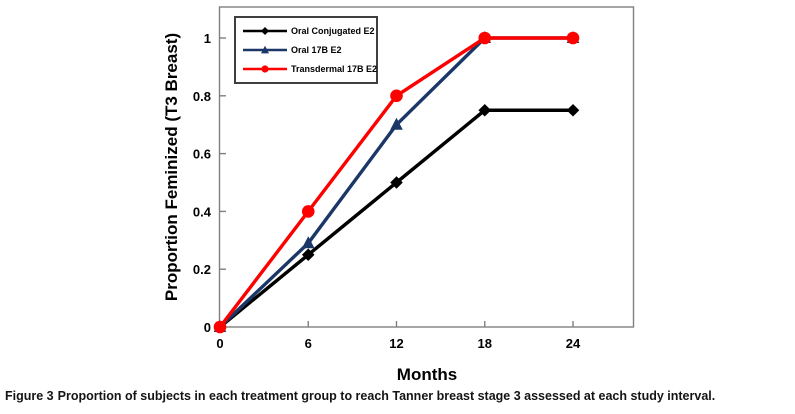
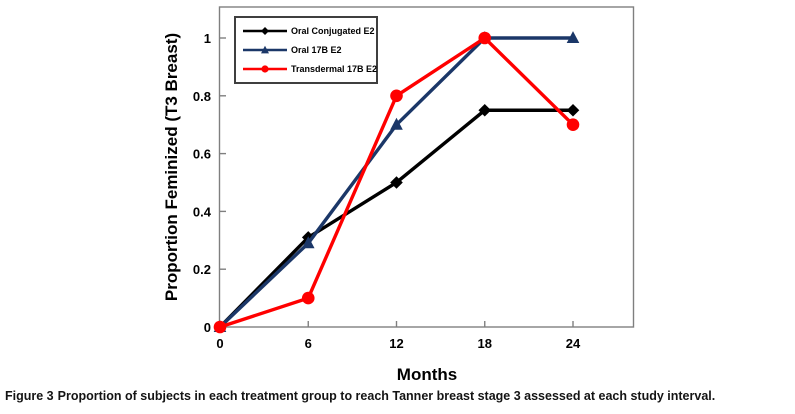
Oral Conjugated E2/6: 0.25 -> 0.31
Transdermal 17B E2/6: 0.4 -> 0.1
Transdermal 17B E2/24: 1.0 -> 0.7
